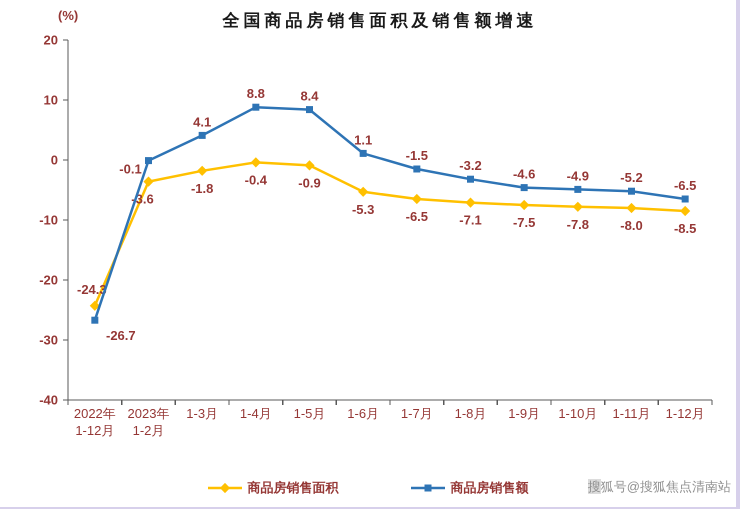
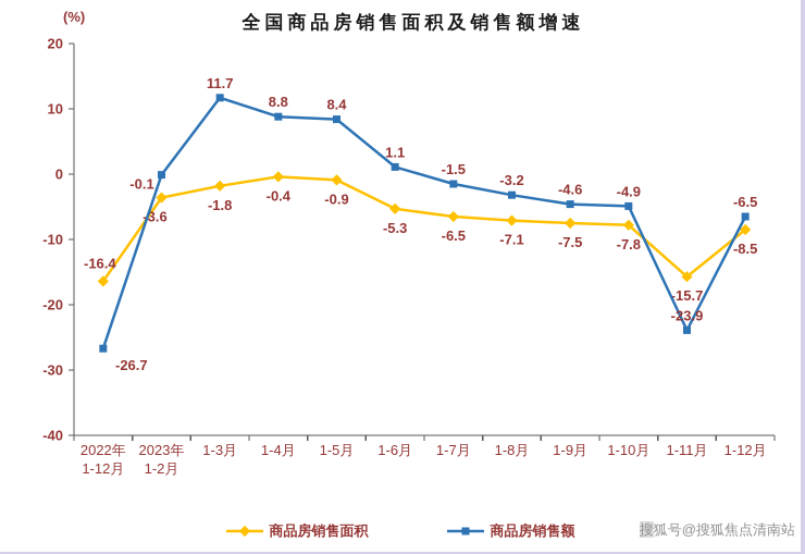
商品房销售面积/2022年 1-12月: -24.3 -> -16.4
商品房销售额/1-3月: 4.1 -> 11.7
商品房销售面积/1-11月: -8.0 -> -15.7
商品房销售额/1-11月: -5.2 -> -23.9
